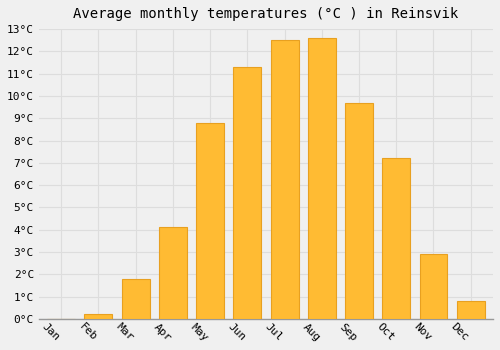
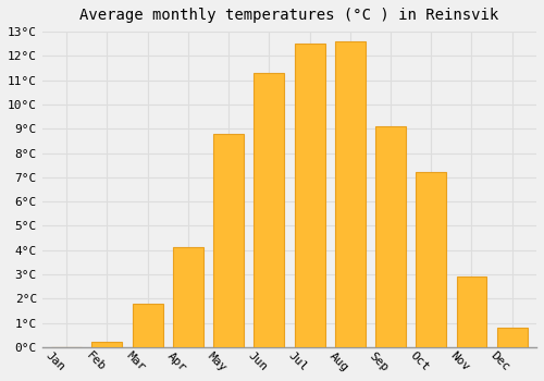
Sep: 9.7°C -> 9.1°C
